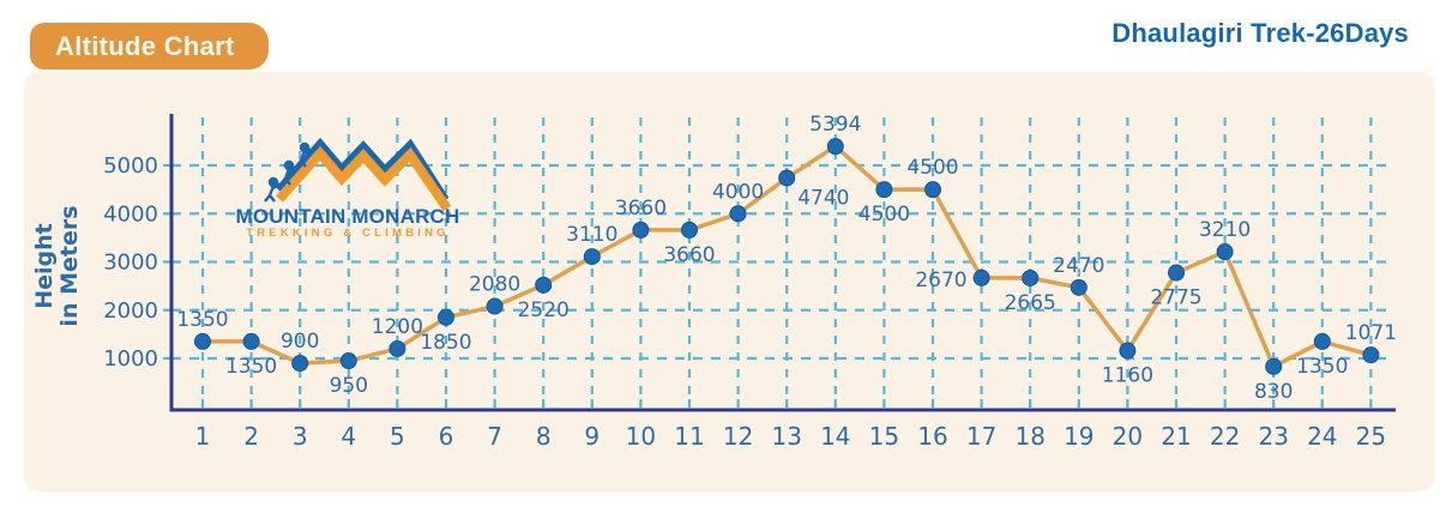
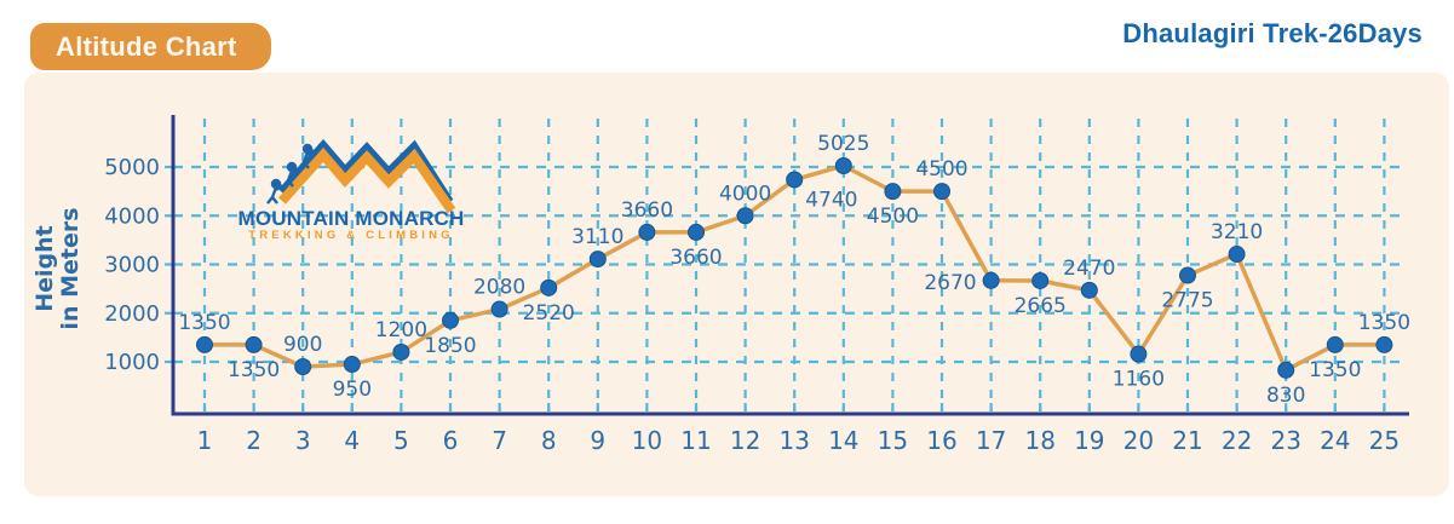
14: 5394 -> 5025
25: 1071 -> 1350
